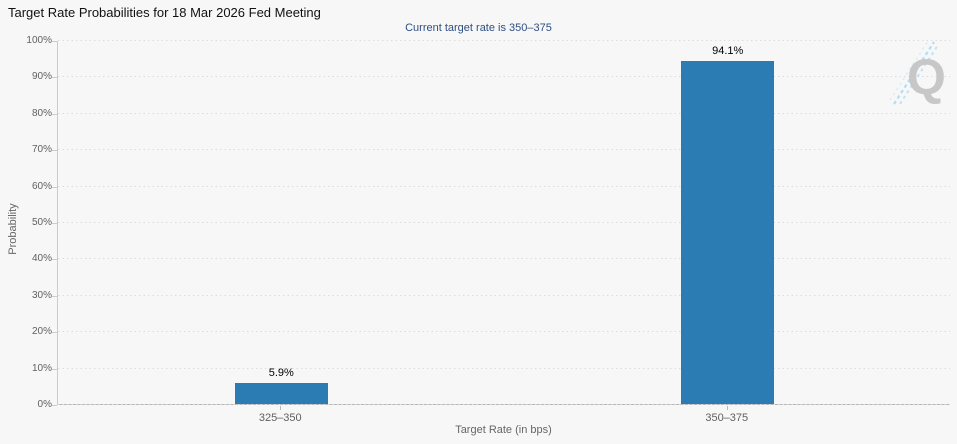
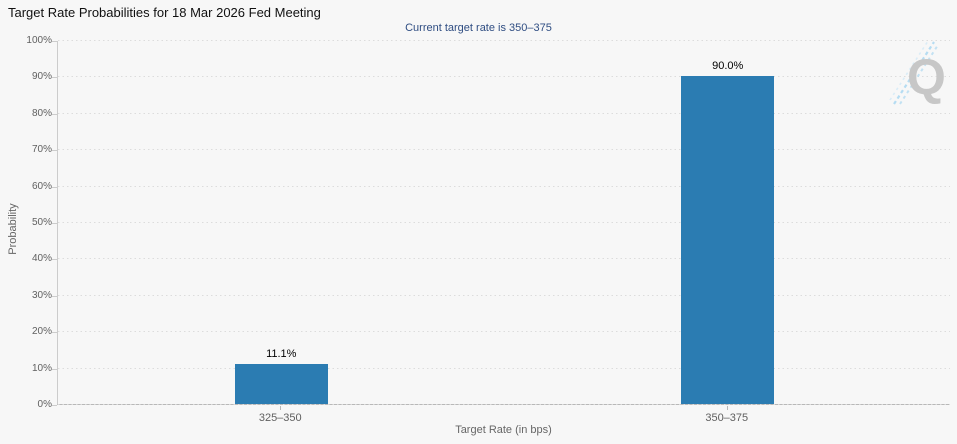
325–350: 5.9% -> 11.1%
350–375: 94.1% -> 90.0%
